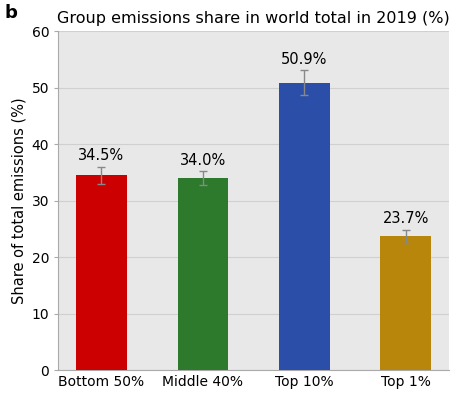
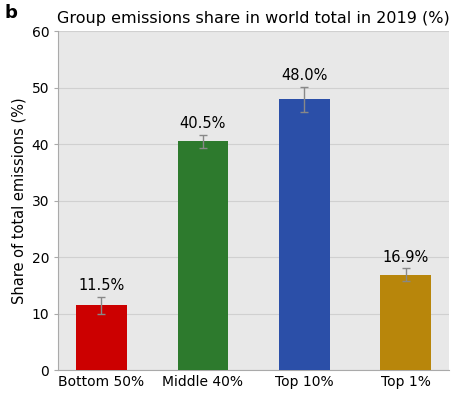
Bottom 50%: 34.5% -> 11.5%
Middle 40%: 34.0% -> 40.5%
Top 10%: 50.9% -> 48.0%
Top 1%: 23.7% -> 16.9%
